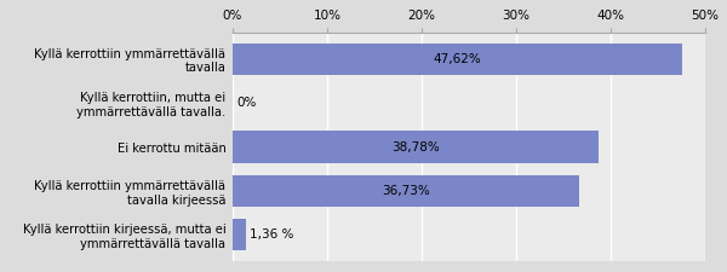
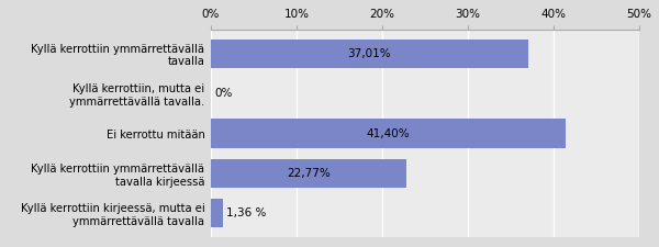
Kyllä kerrottiin ymmärrettävällä tavalla: 47,62% -> 37,01%
Ei kerrottu mitään: 38,78% -> 41,40%
Kyllä kerrottiin ymmärrettävällä tavalla kirjeessä: 36,73% -> 22,77%
